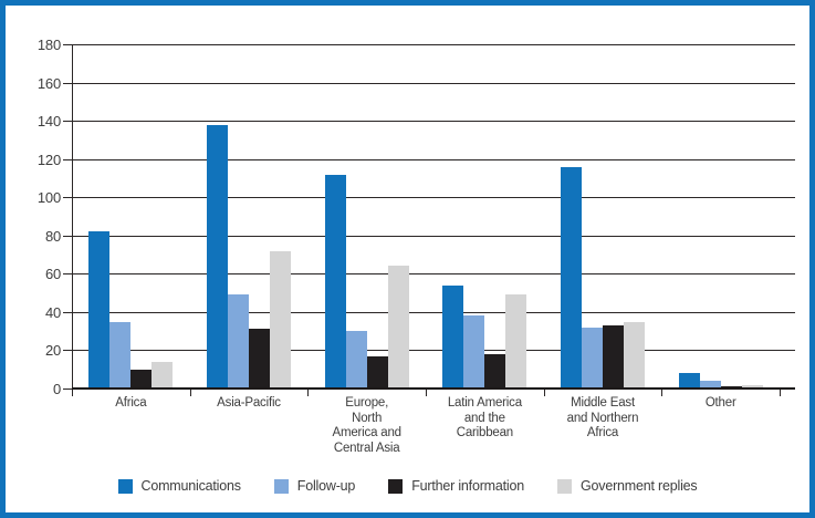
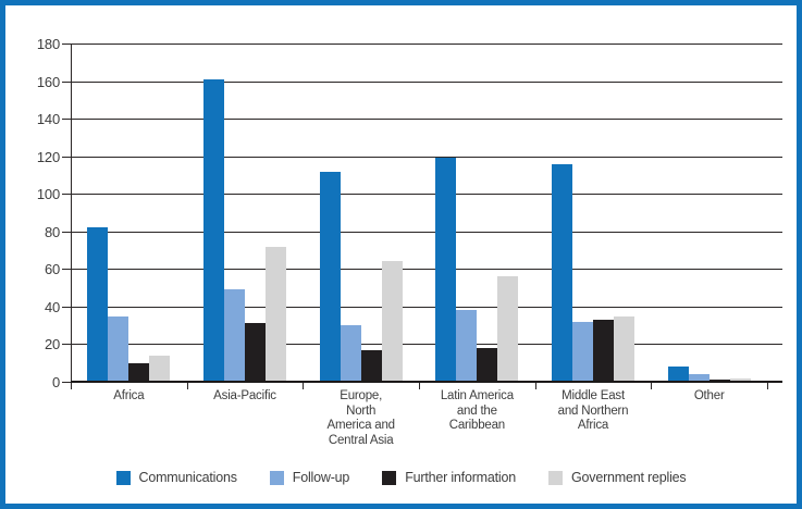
Communications/Asia-Pacific: 138 -> 161
Communications/Latin America and the Caribbean: 54 -> 119
Government replies/Latin America and the Caribbean: 49 -> 56
